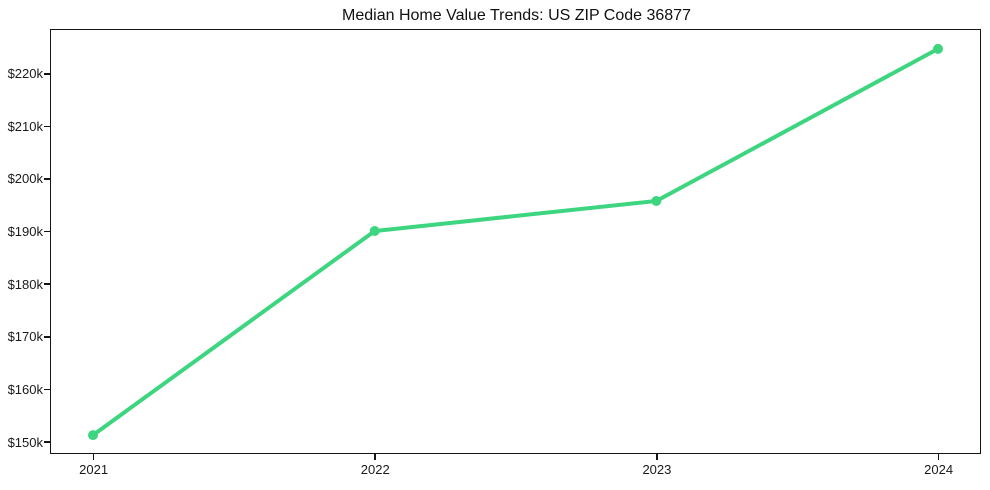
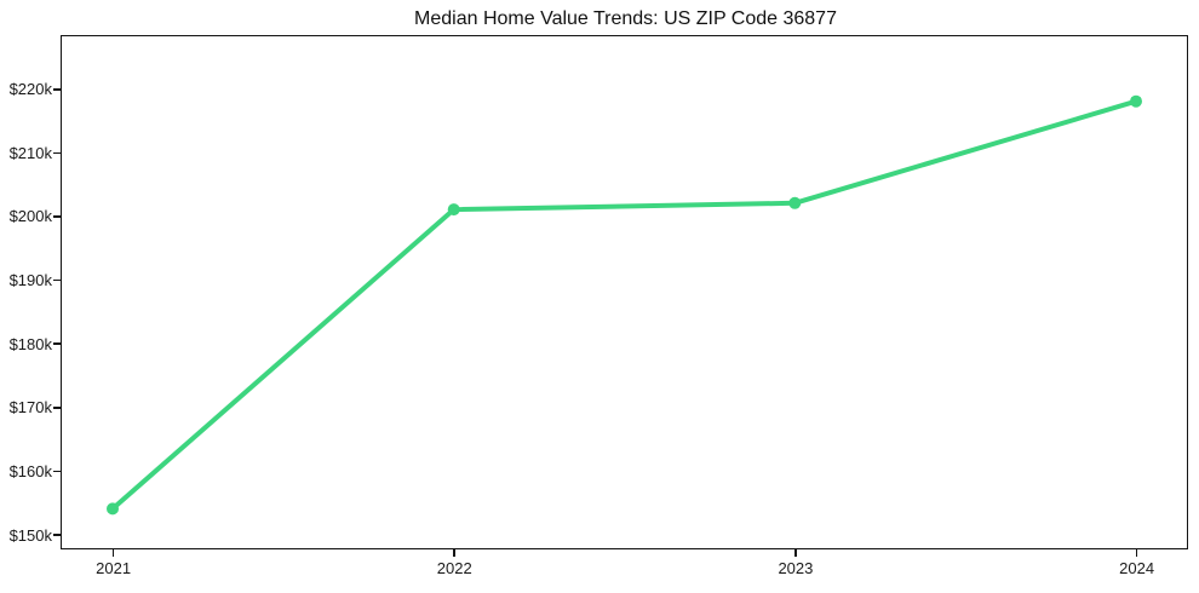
2021: $151k -> $154k
2022: $190k -> $201k
2023: $196k -> $202k
2024: $225k -> $218k
